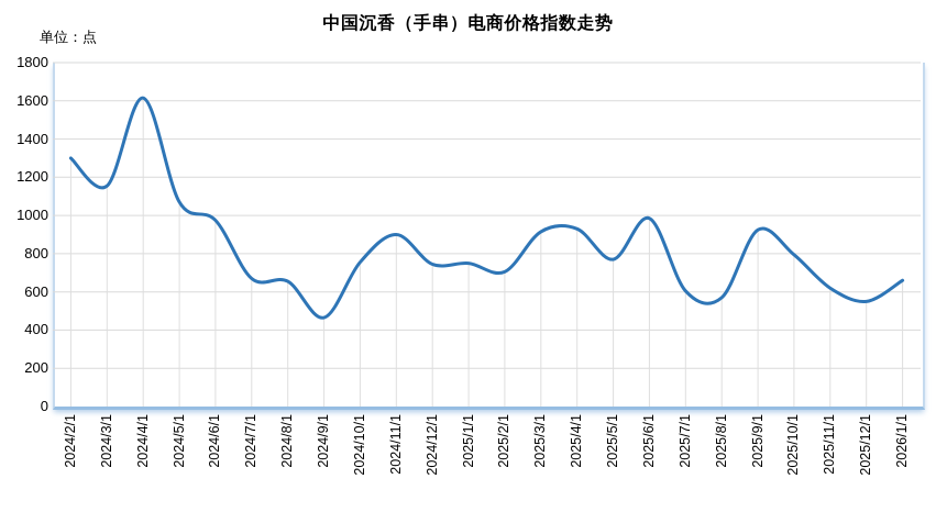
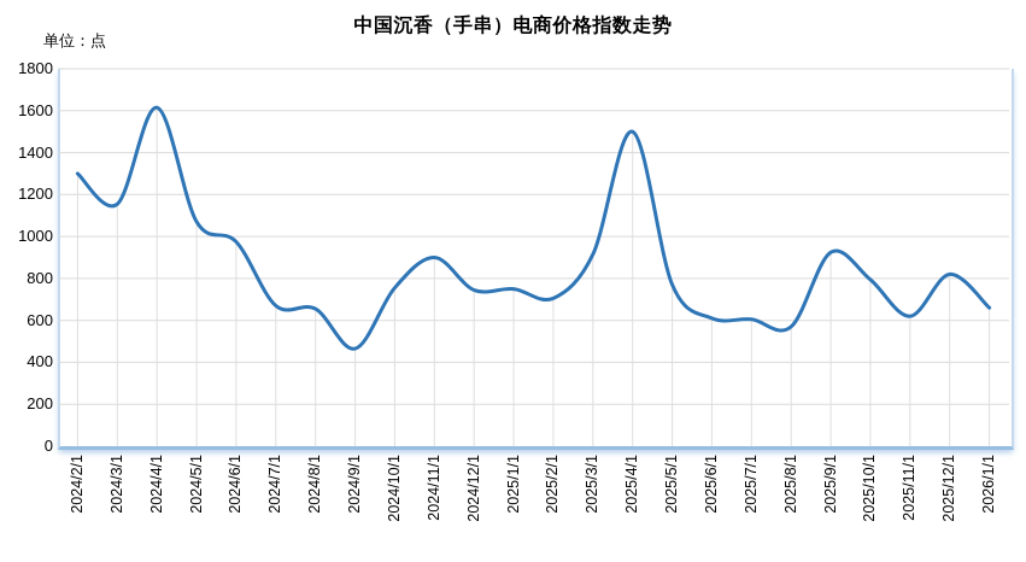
2025/4/1: 930 -> 1500
2025/6/1: 980 -> 610
2025/12/1: 550 -> 820
